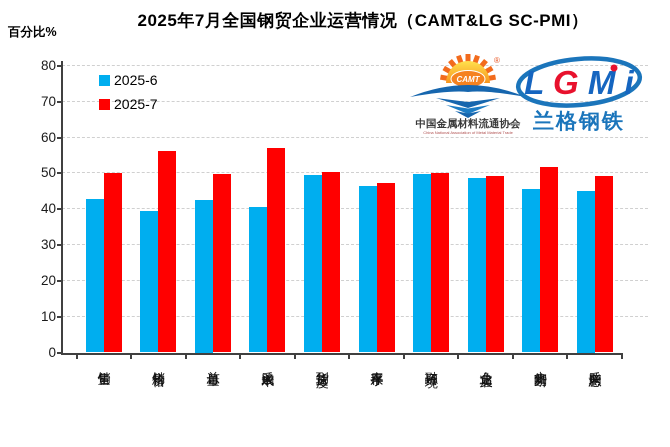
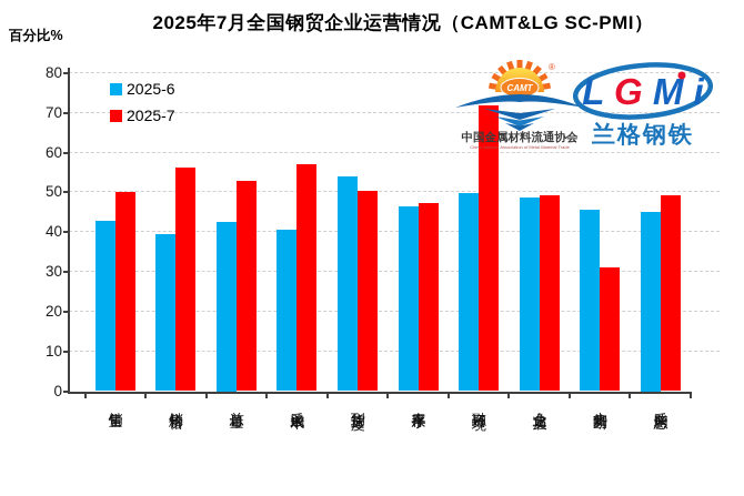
2025-7/总订单量: 50 -> 53
2025-6/到货速度: 50 -> 54
2025-7/融资环境: 50 -> 72
2025-7/走势判断: 52 -> 31
